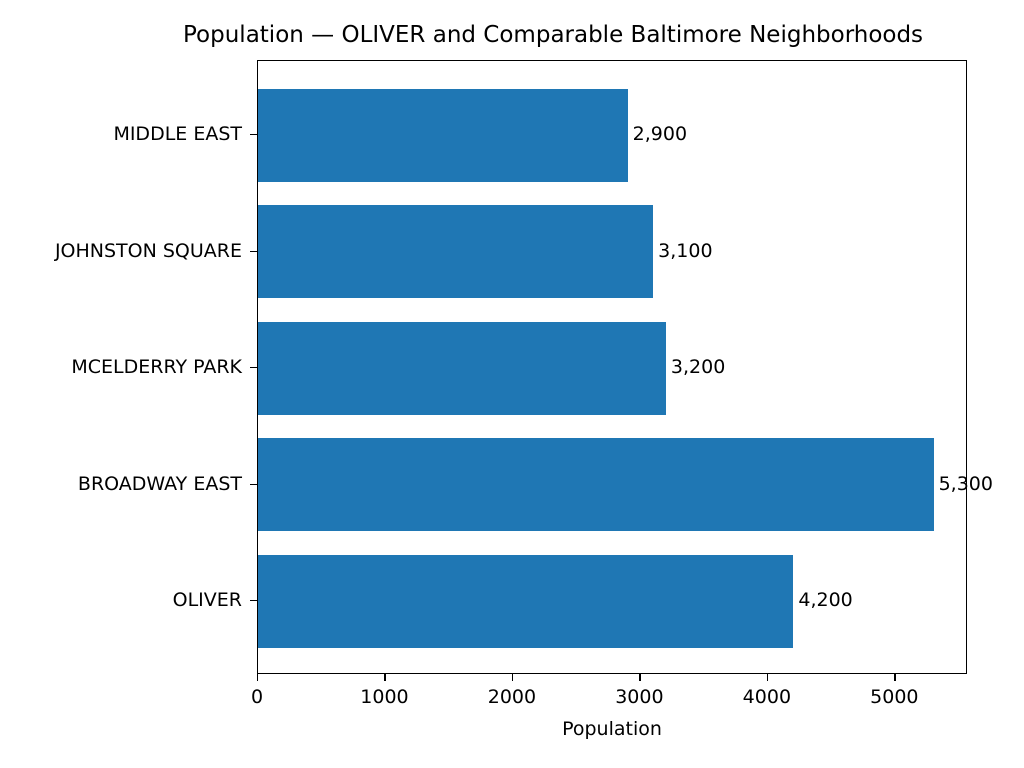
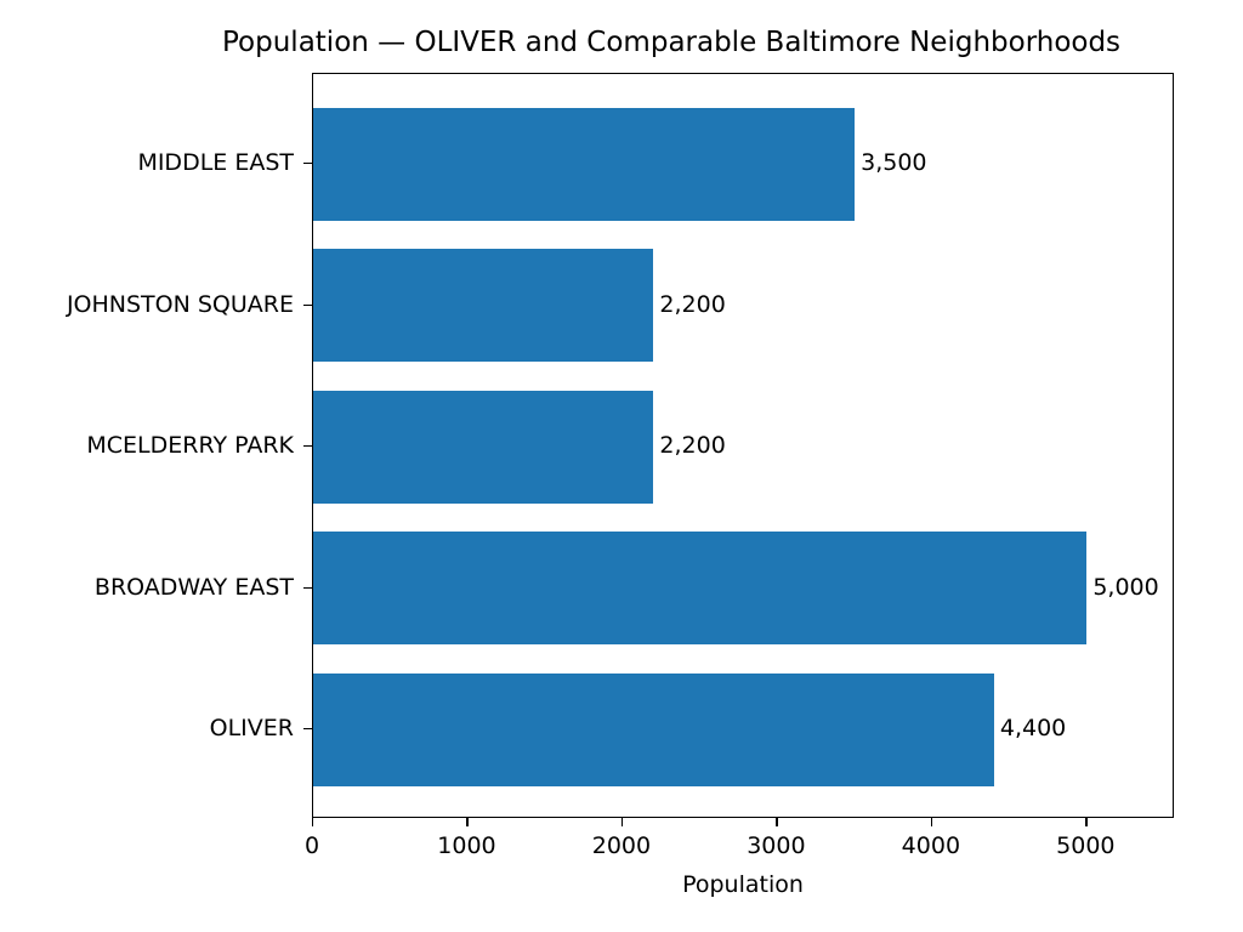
OLIVER: 4,200 -> 4,400
BROADWAY EAST: 5,300 -> 5,000
MCELDERRY PARK: 3,200 -> 2,200
JOHNSTON SQUARE: 3,100 -> 2,200
MIDDLE EAST: 2,900 -> 3,500
